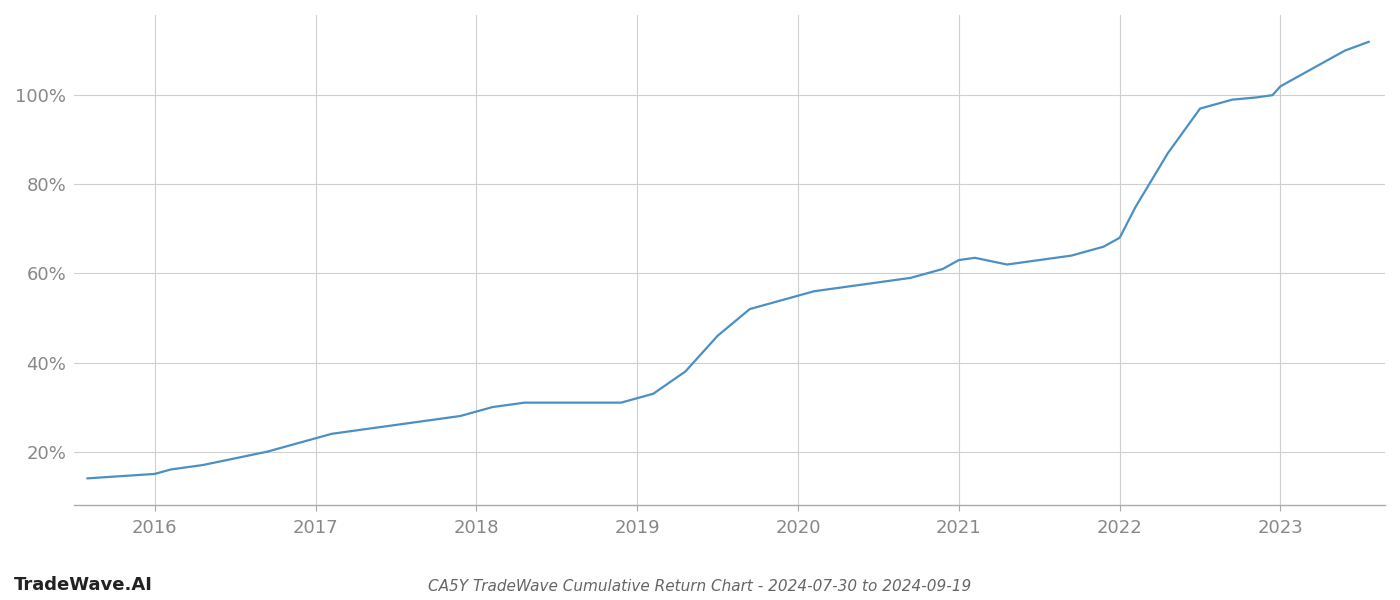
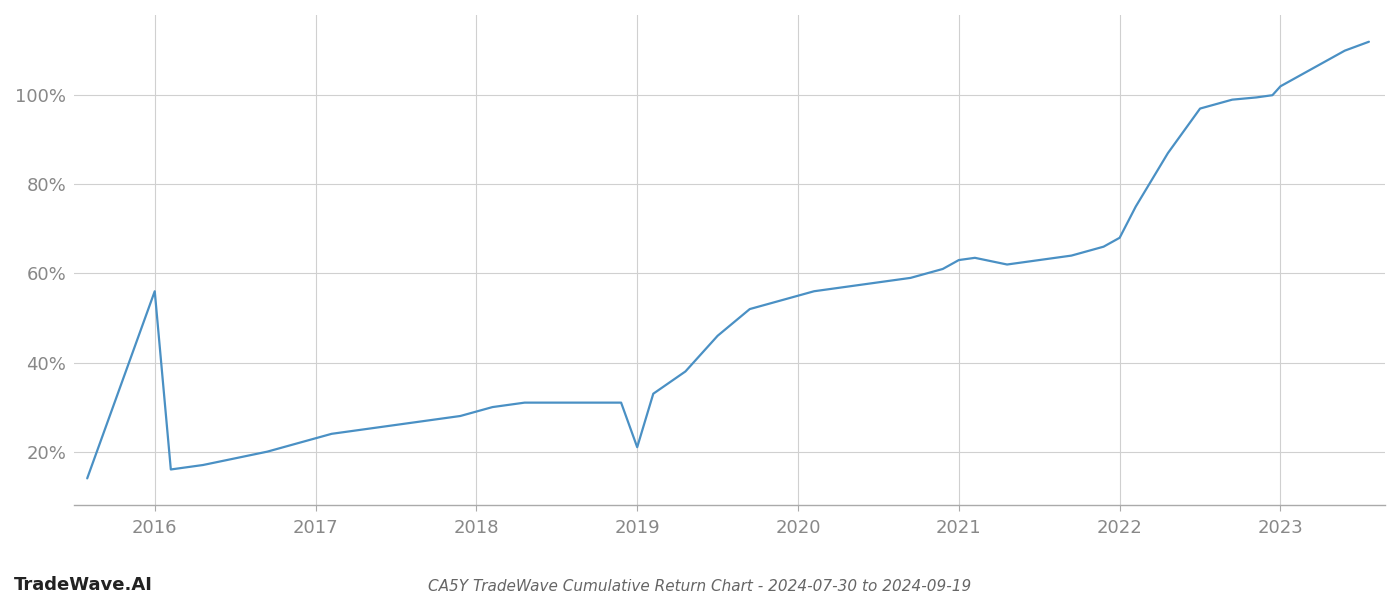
2016: 15.0% -> 56.0%
2019: 32.0% -> 21.0%
